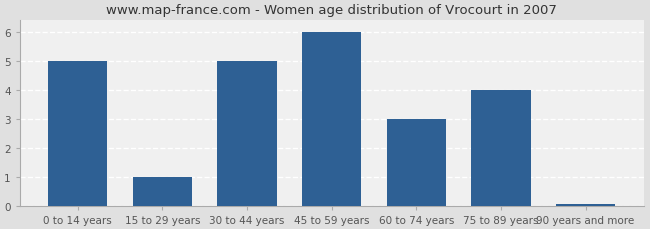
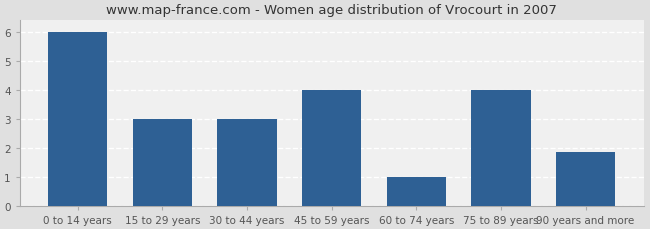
0 to 14 years: 5.00 -> 6.00
15 to 29 years: 1.00 -> 3.00
30 to 44 years: 5.00 -> 3.00
45 to 59 years: 6.00 -> 4.00
60 to 74 years: 3.00 -> 1.00
90 years and more: 0.05 -> 1.85
